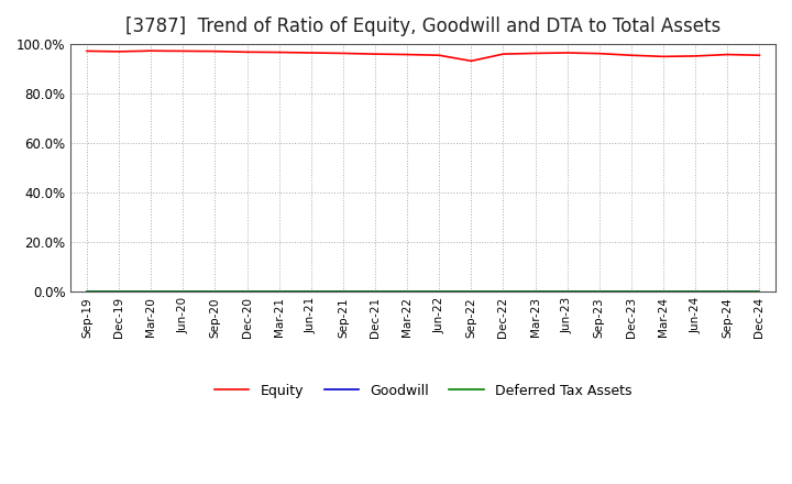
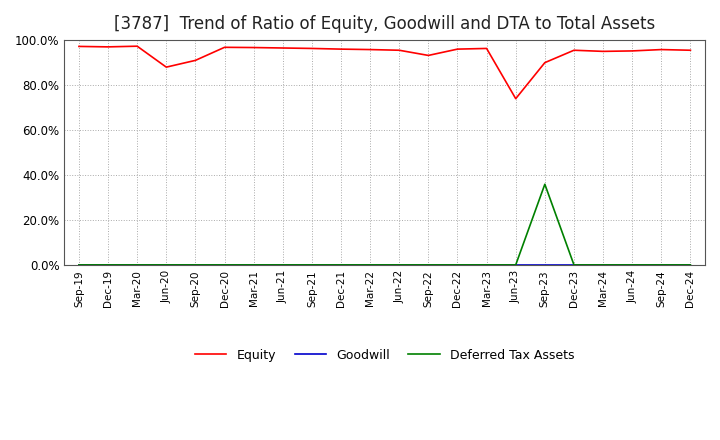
Equity/Jun-20: 97.2% -> 88.0%
Equity/Sep-20: 97.1% -> 91.0%
Equity/Jun-23: 96.5% -> 74.0%
Equity/Sep-23: 96.2% -> 90.0%
Deferred Tax Assets/Sep-23: 0.2% -> 36.0%
